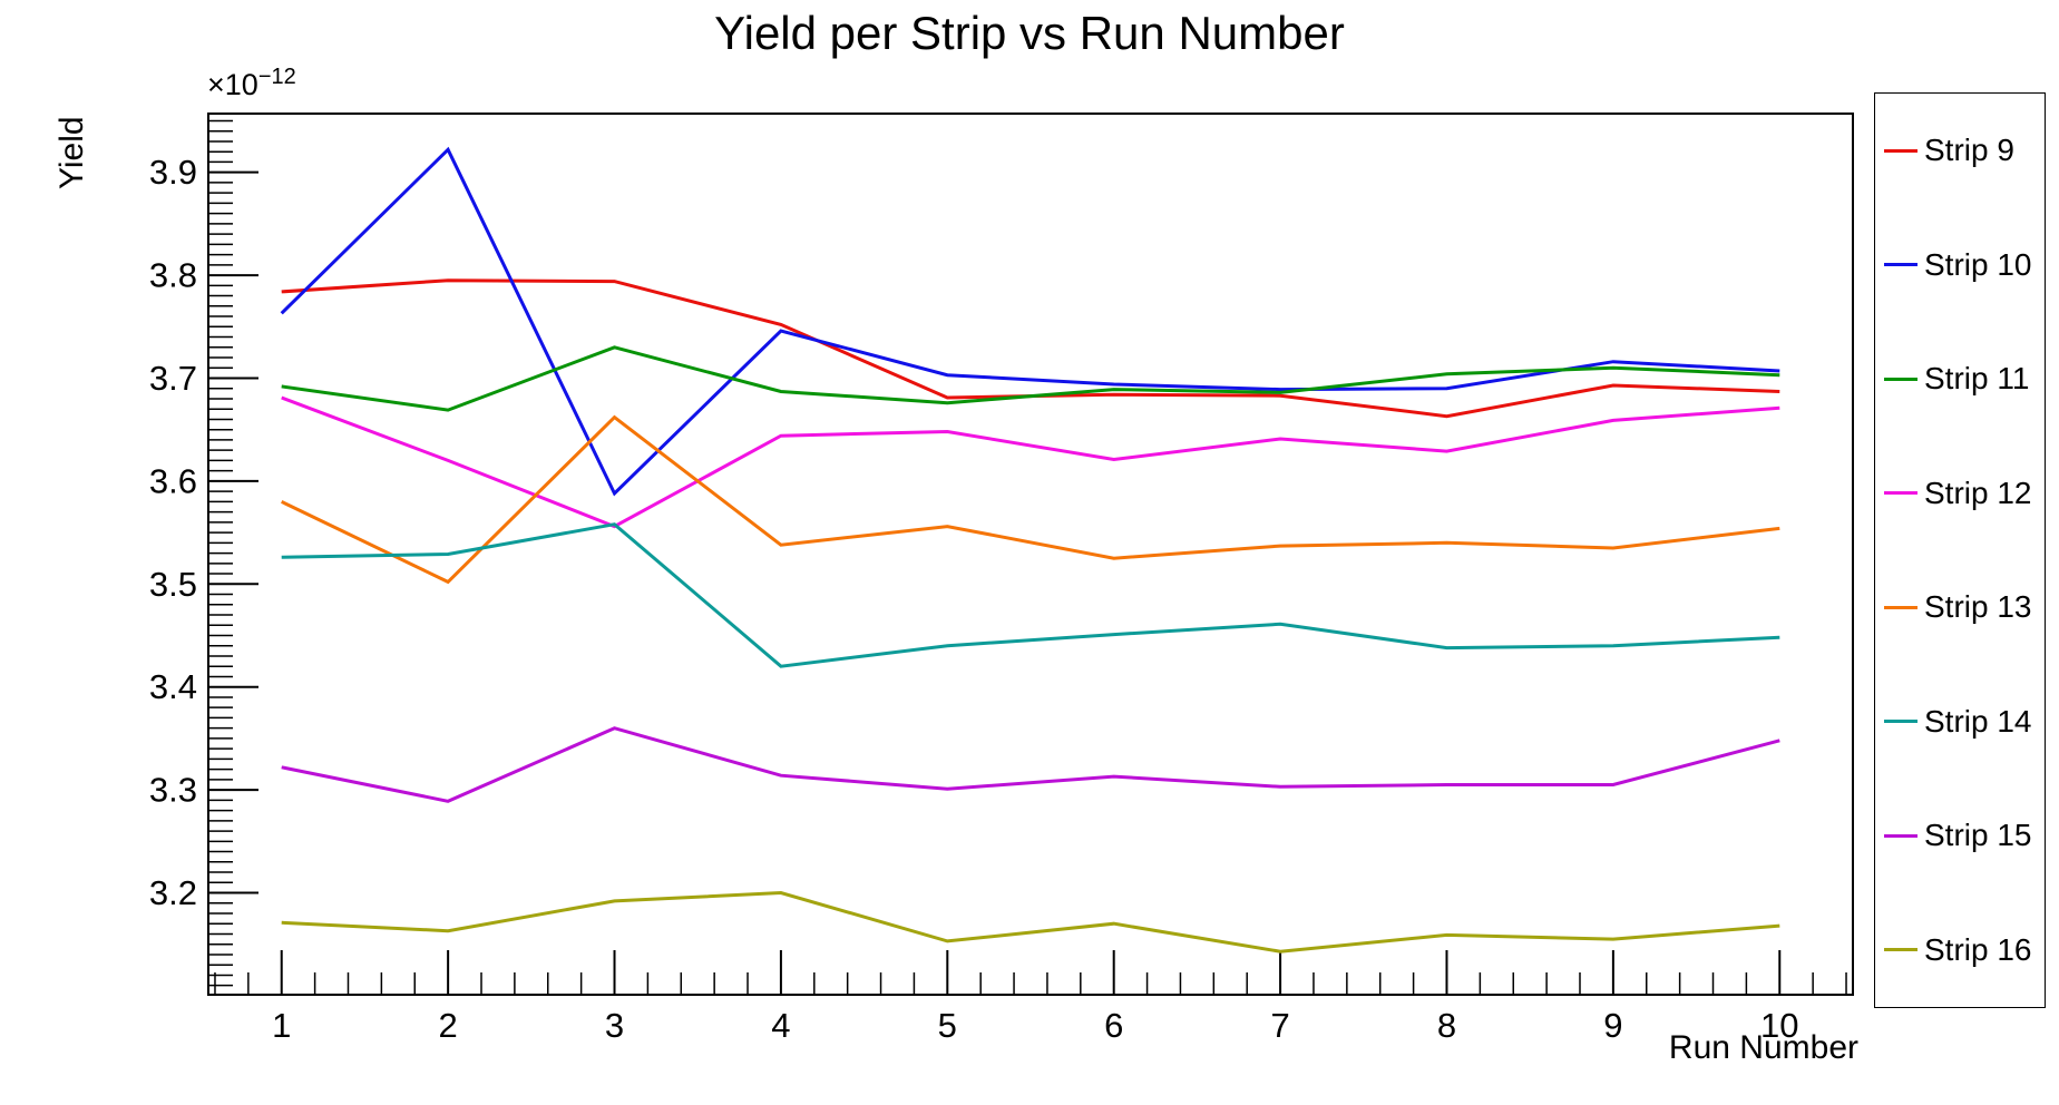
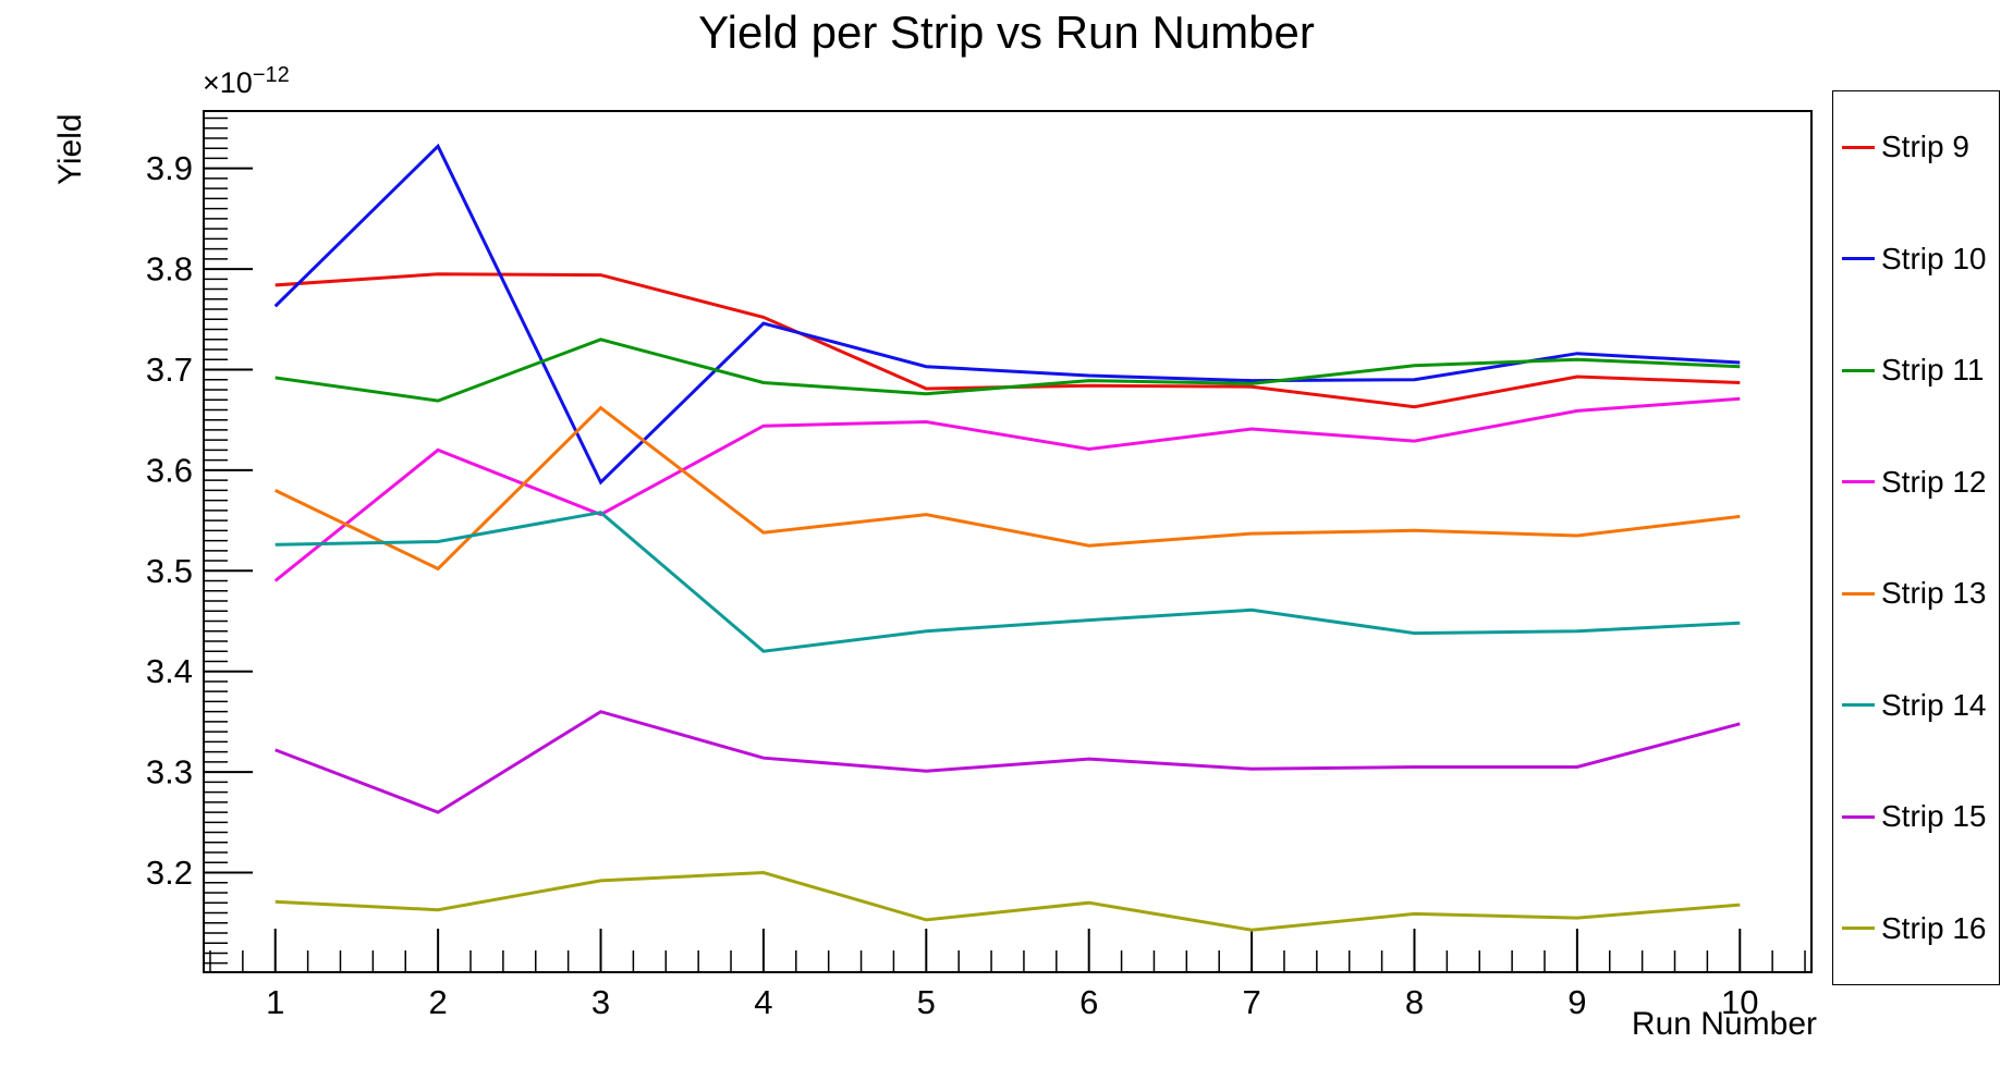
Strip 12/1: 3.68 -> 3.49
Strip 15/2: 3.29 -> 3.26
